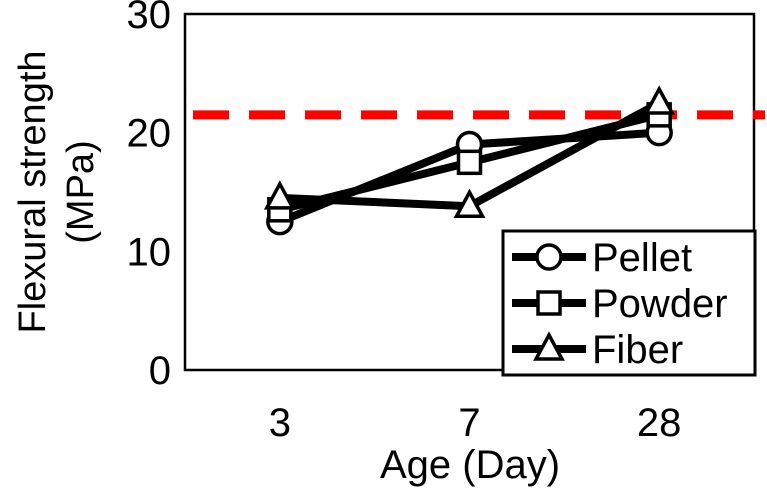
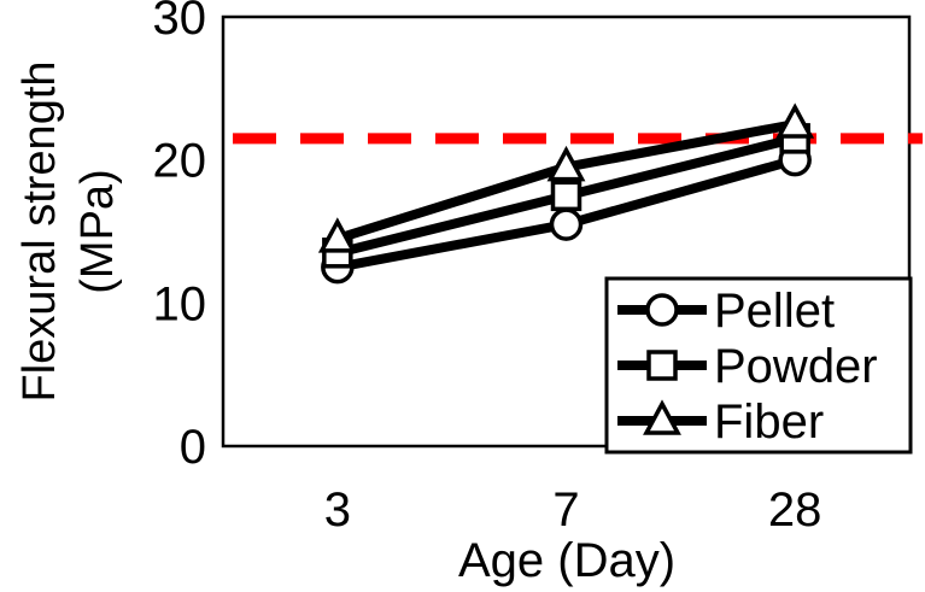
Pellet/7: 19.0 -> 15.5
Fiber/7: 13.8 -> 19.5
